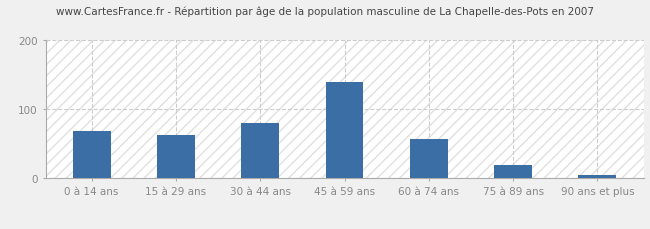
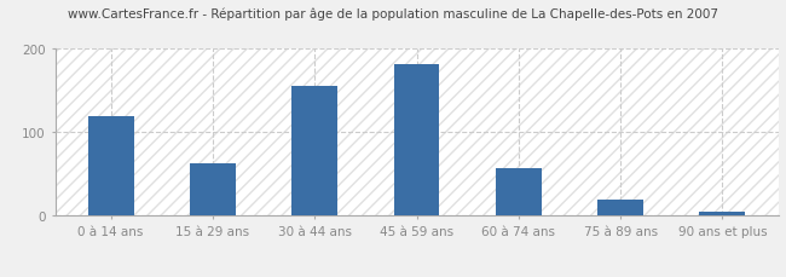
0 à 14 ans: 68 -> 120
30 à 44 ans: 80 -> 156
45 à 59 ans: 140 -> 182
